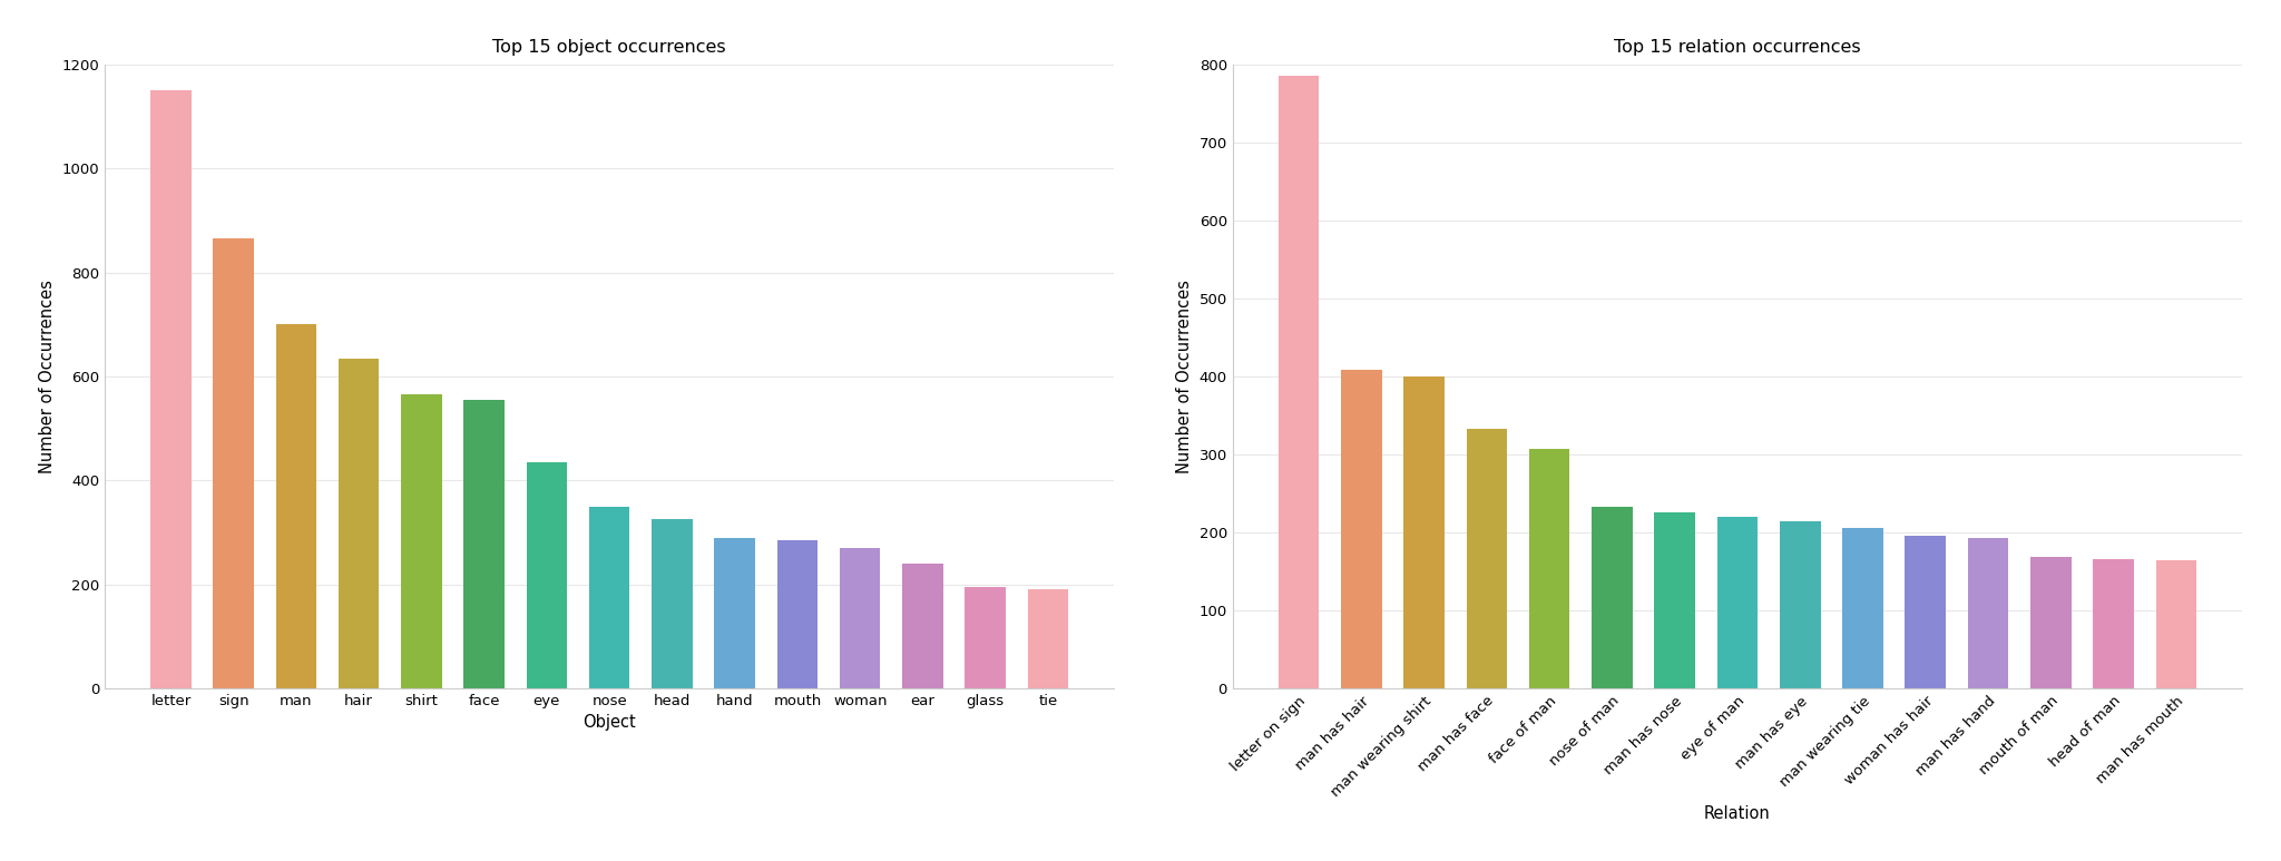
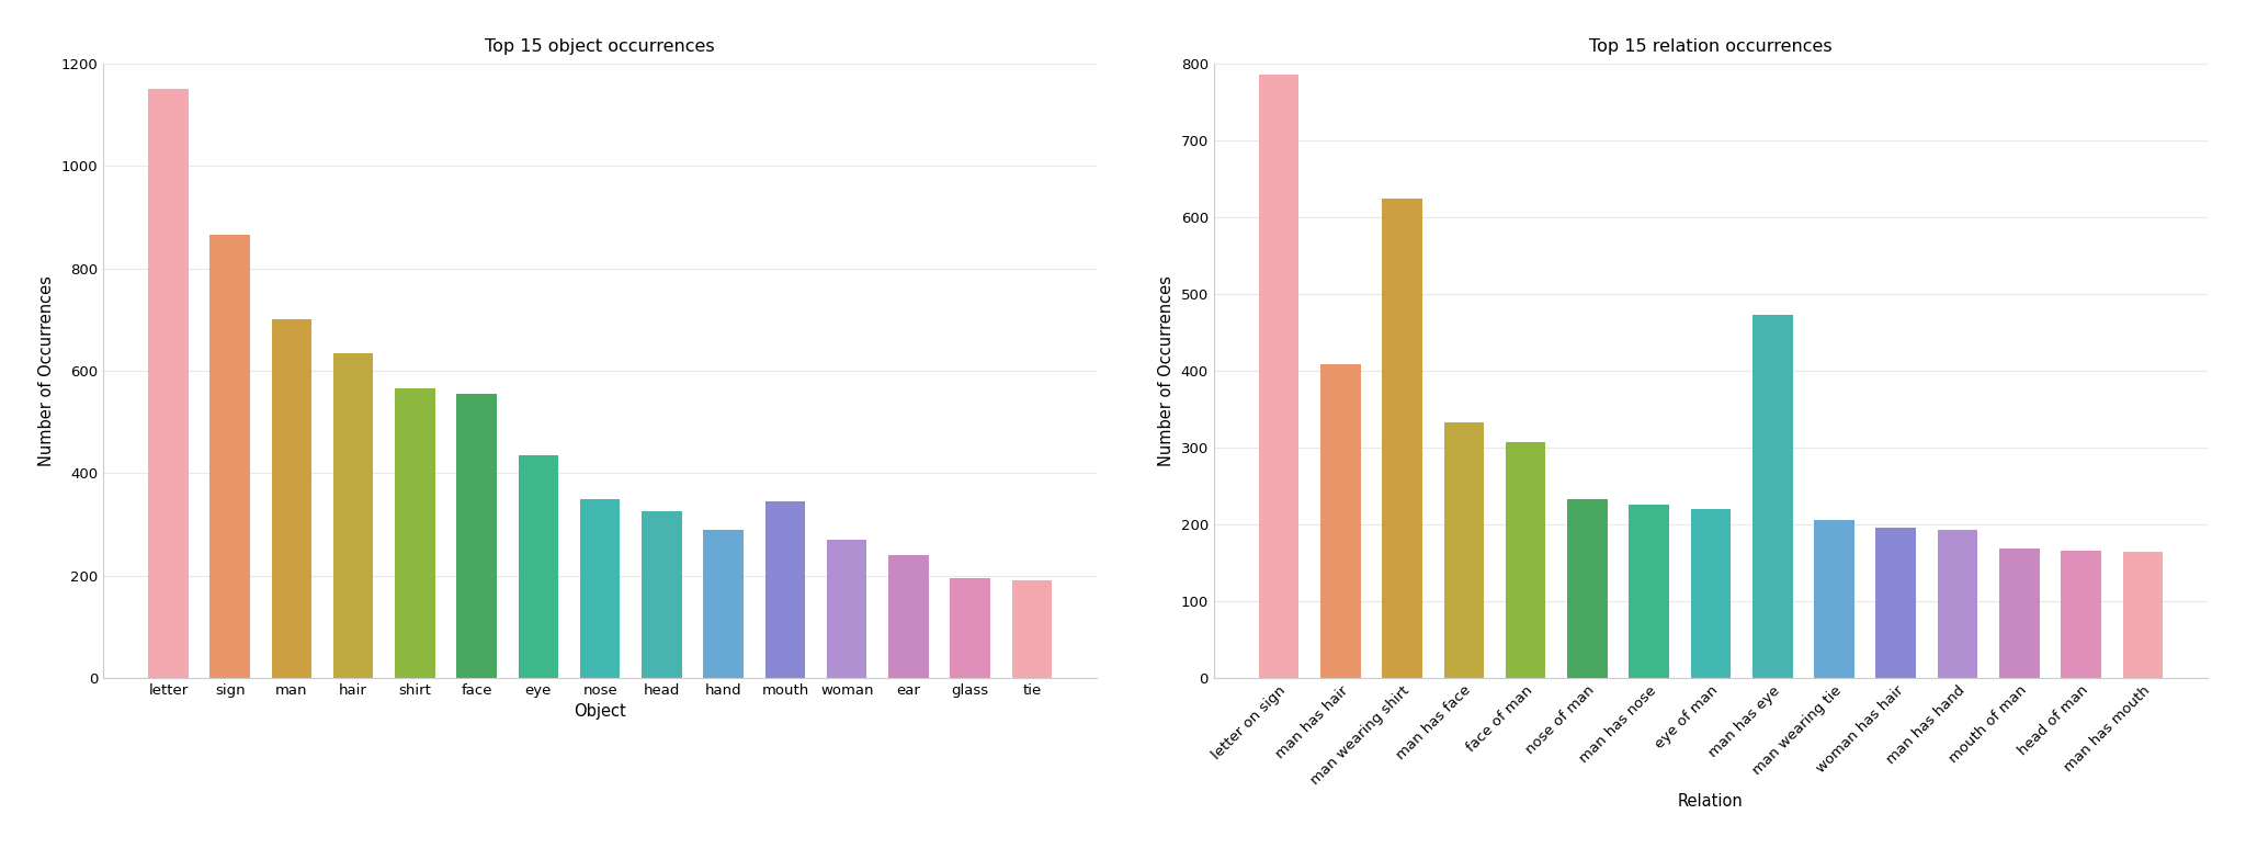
Top 15 object occurrences/mouth: 285 -> 345
Top 15 relation occurrences/man wearing shirt: 400 -> 624
Top 15 relation occurrences/man has eye: 214 -> 472
